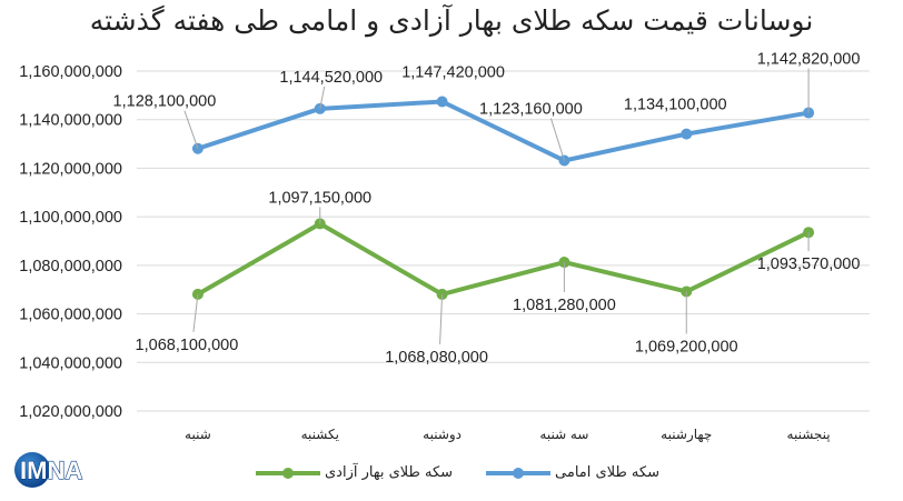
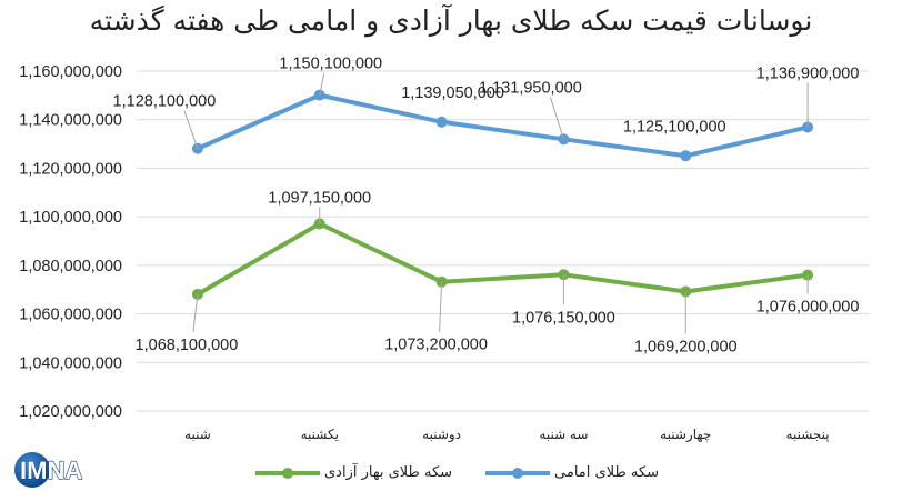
سکه طلای امامی/یکشنبه: 1,144,520,000 -> 1,150,100,000
سکه طلای امامی/دوشنبه: 1,147,420,000 -> 1,139,050,000
سکه طلای بهار آزادی/دوشنبه: 1,068,080,000 -> 1,073,200,000
سکه طلای امامی/سه شنبه: 1,123,160,000 -> 1,131,950,000
سکه طلای بهار آزادی/سه شنبه: 1,081,280,000 -> 1,076,150,000
سکه طلای امامی/چهارشنبه: 1,134,100,000 -> 1,125,100,000
سکه طلای امامی/پنجشنبه: 1,142,820,000 -> 1,136,900,000
سکه طلای بهار آزادی/پنجشنبه: 1,093,570,000 -> 1,076,000,000
